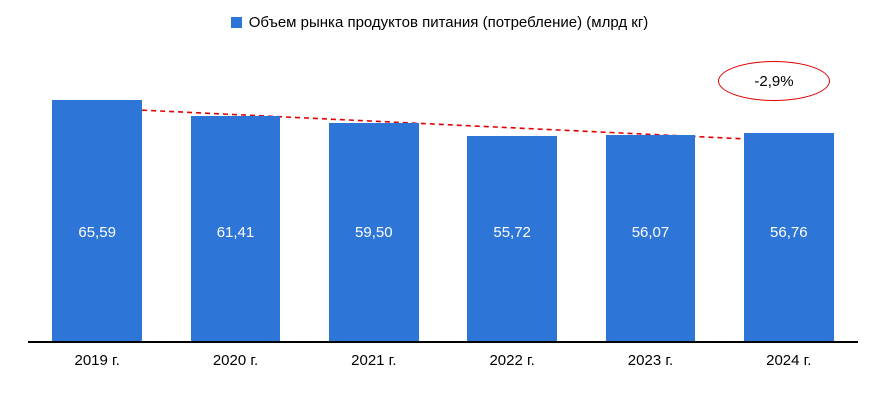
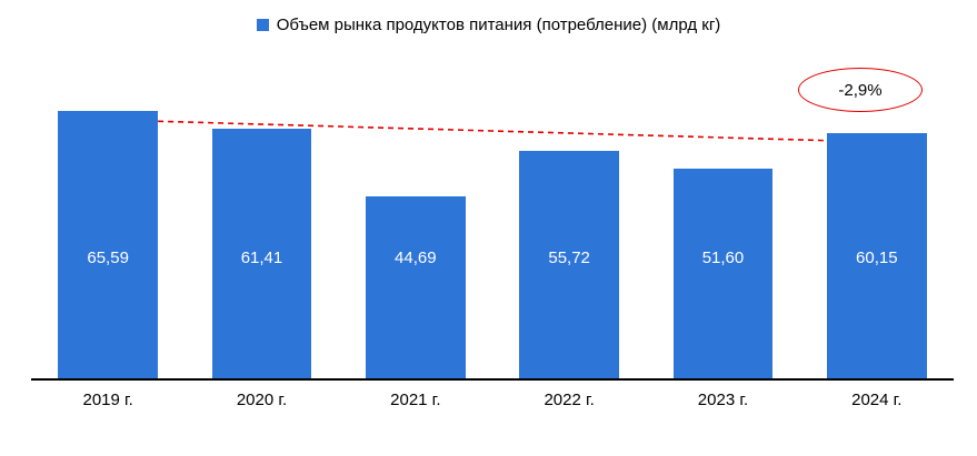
2021 г.: 59,50 -> 44,69
2023 г.: 56,07 -> 51,60
2024 г.: 56,76 -> 60,15
